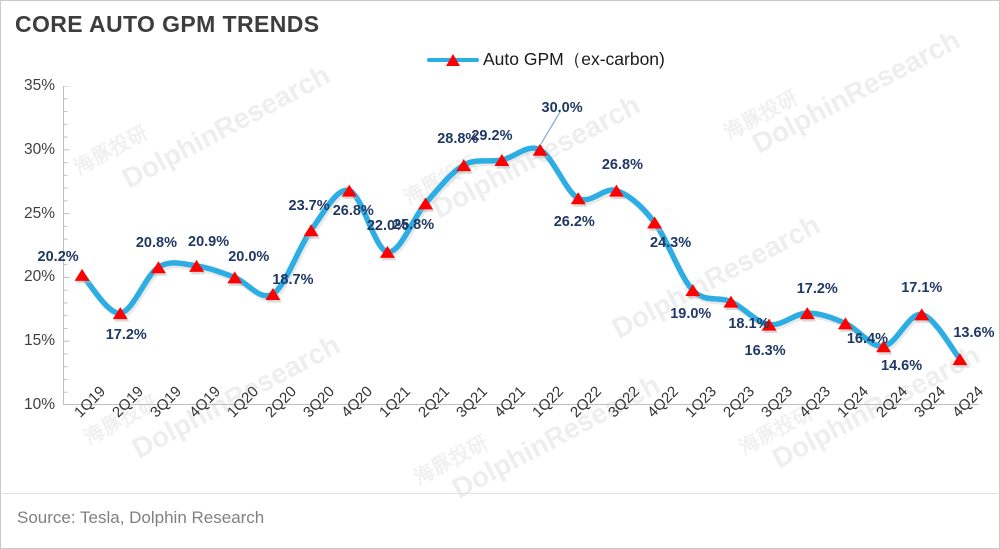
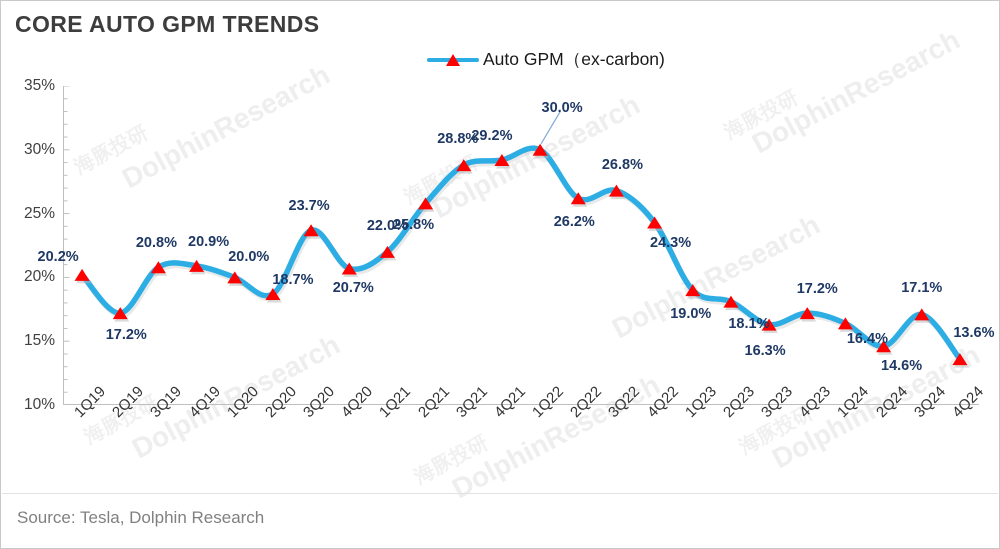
4Q20: 26.8% -> 20.7%
